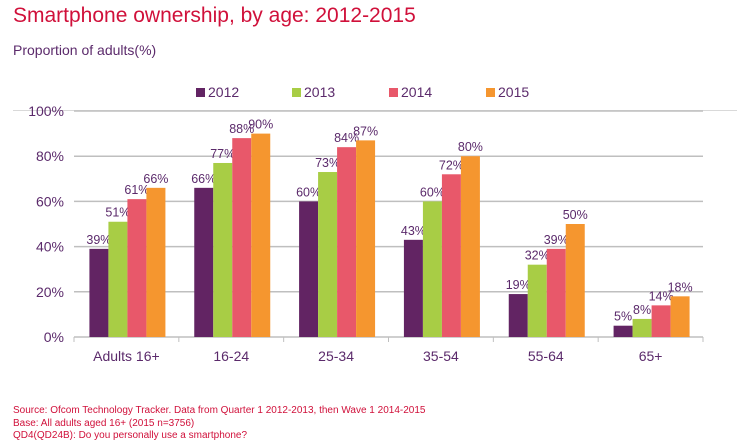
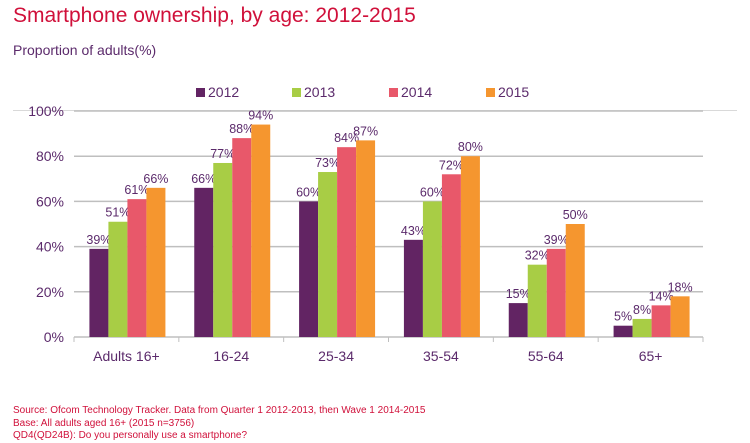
2015/16-24: 90% -> 94%
2012/55-64: 19% -> 15%
